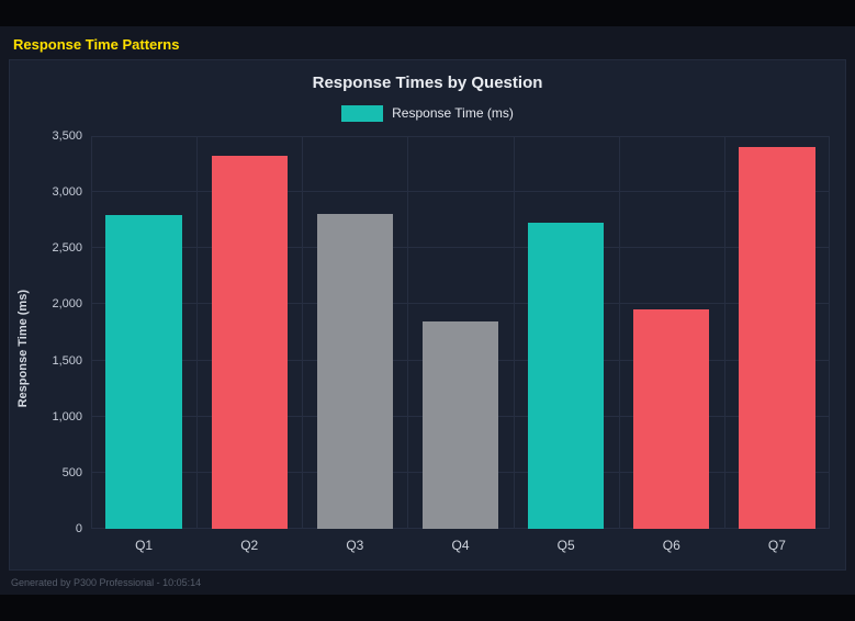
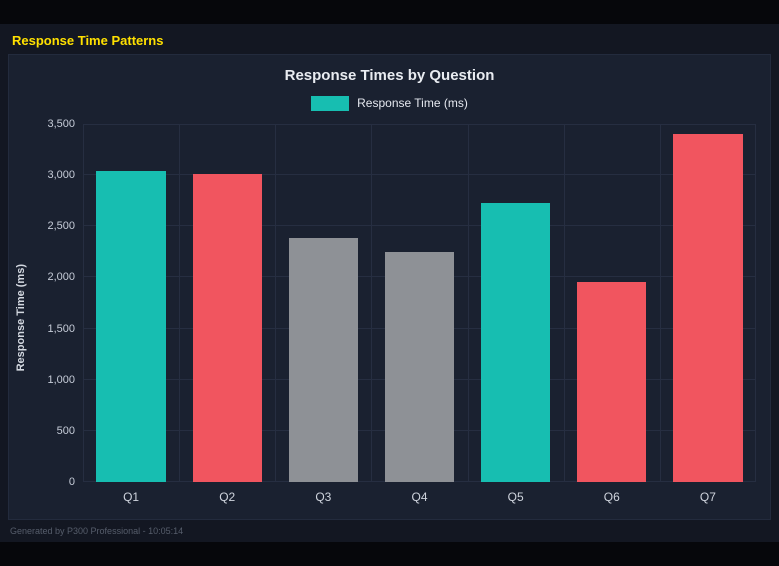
Q1: 2800 -> 3040
Q2: 3320 -> 3010
Q3: 2810 -> 2390
Q4: 1850 -> 2250
